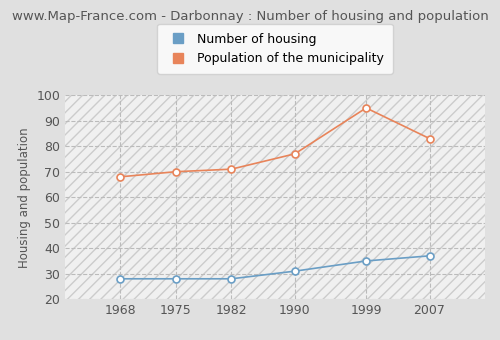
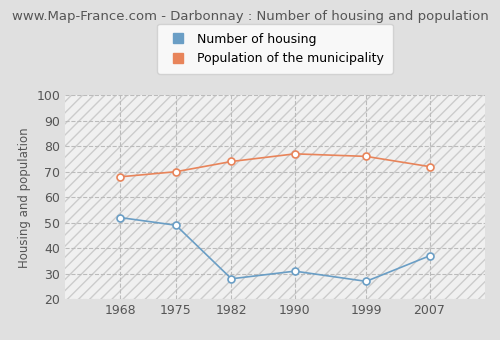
Number of housing/1968: 28 -> 52
Number of housing/1975: 28 -> 49
Population of the municipality/1982: 71 -> 74
Number of housing/1999: 35 -> 27
Population of the municipality/1999: 95 -> 76
Population of the municipality/2007: 83 -> 72
